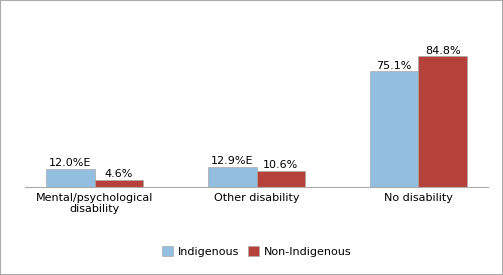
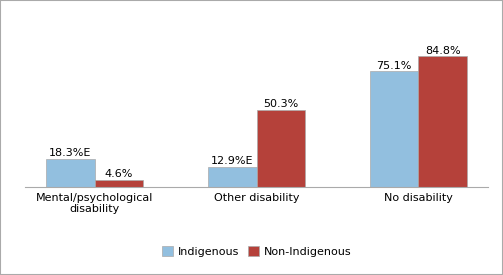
Indigenous/Mental/psychological disability: 12.0%E -> 18.3%E
Non-Indigenous/Other disability: 10.6% -> 50.3%
